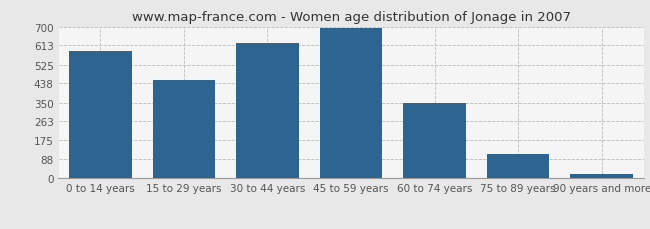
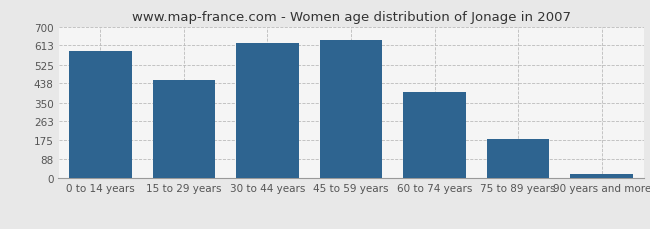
45 to 59 years: 695 -> 640
60 to 74 years: 350 -> 400
75 to 89 years: 113 -> 180
